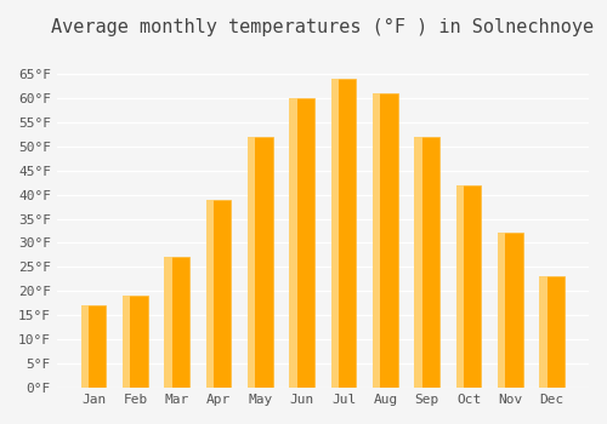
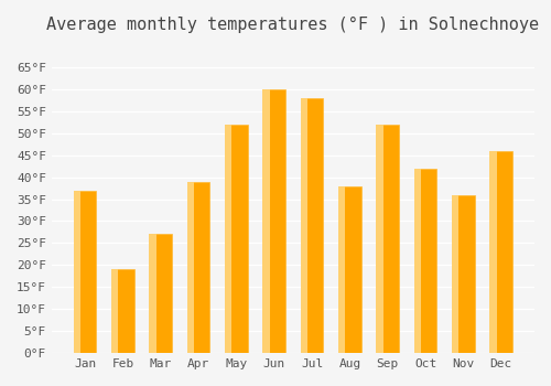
Jan: 17°F -> 37°F
Jul: 64°F -> 58°F
Aug: 61°F -> 38°F
Nov: 32°F -> 36°F
Dec: 23°F -> 46°F
